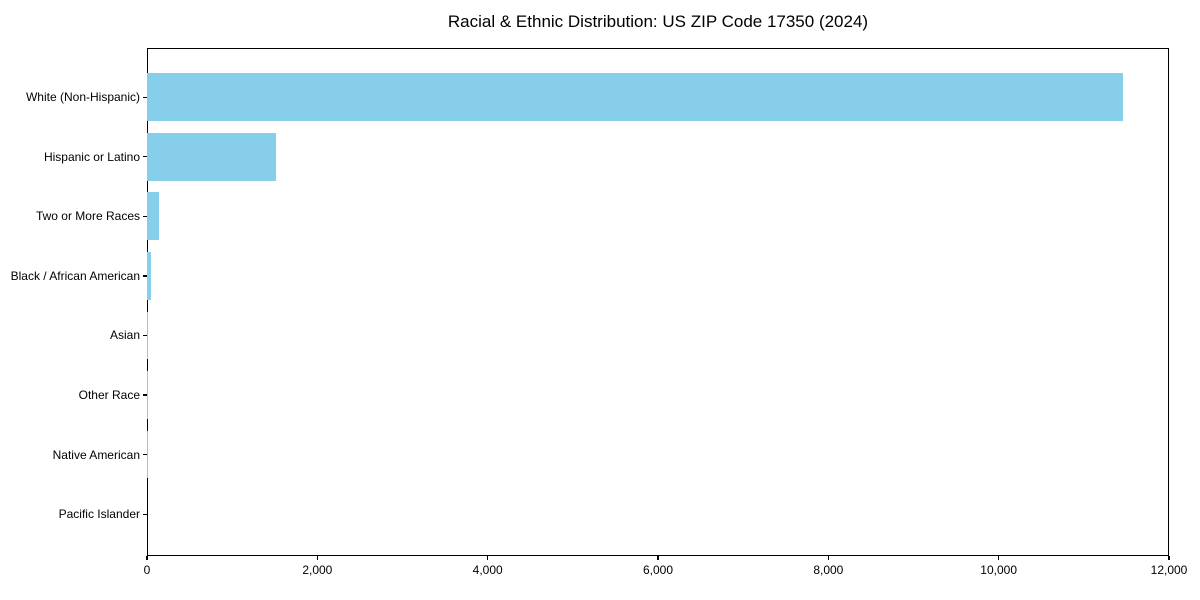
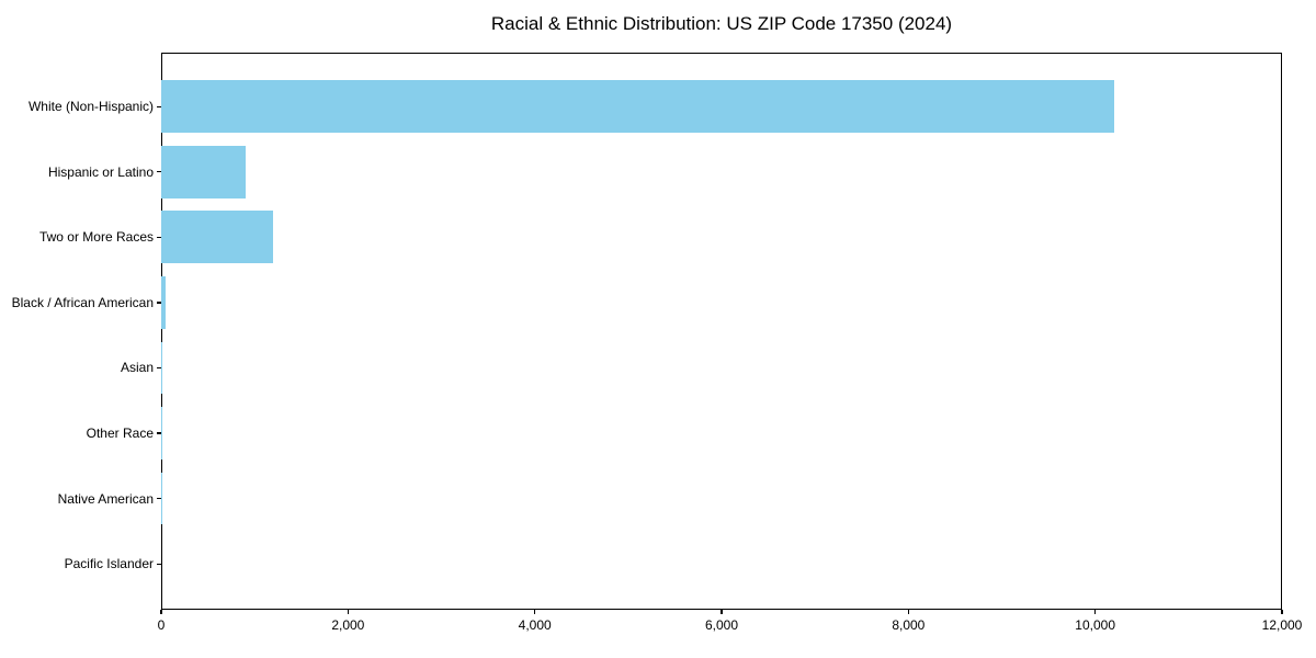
White (Non-Hispanic): 11500 -> 10200
Hispanic or Latino: 1500 -> 900
Two or More Races: 100 -> 1200
